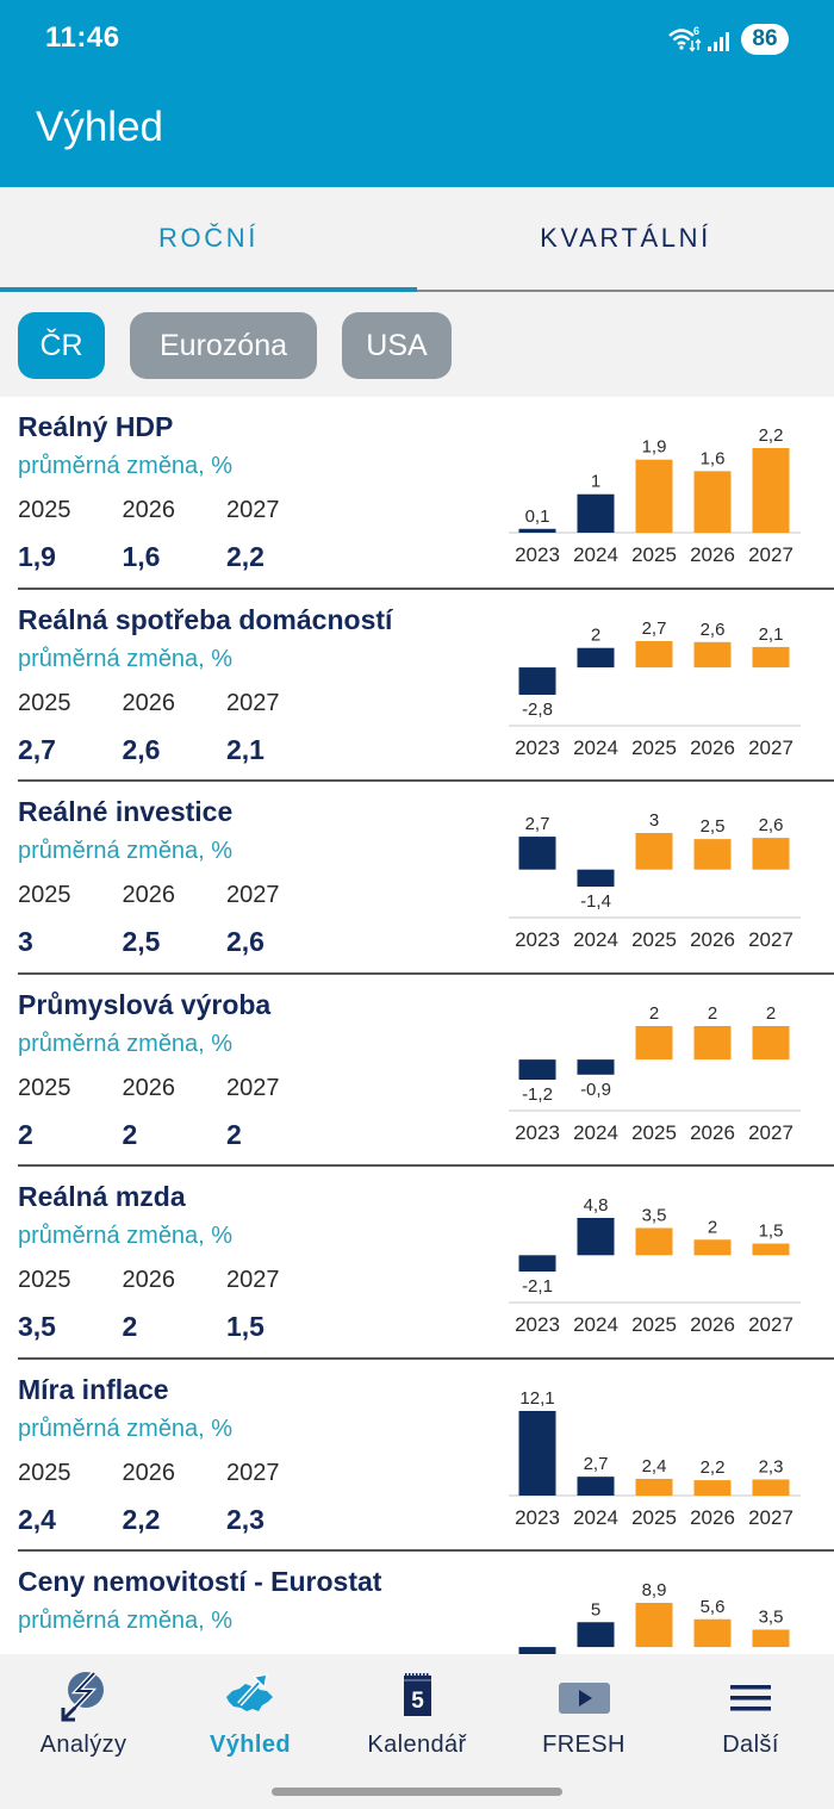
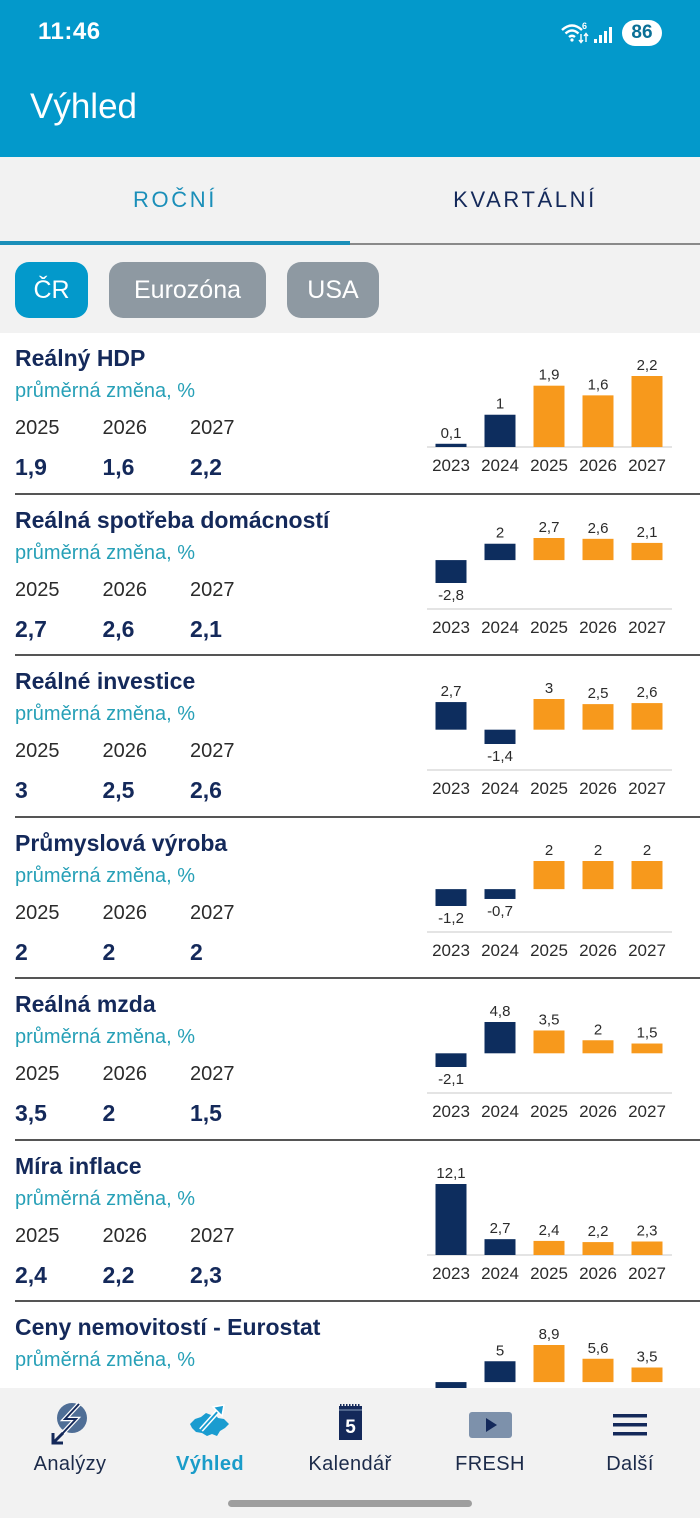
Průmyslová výroba/2024: -0,9 -> -0,7
